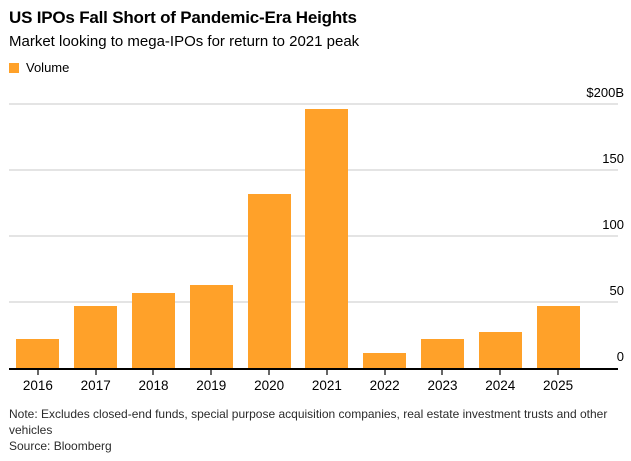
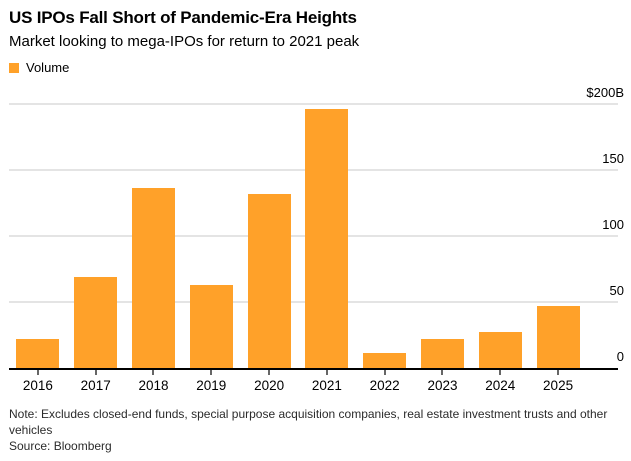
2017: $47B -> $69B
2018: $57B -> $136B
